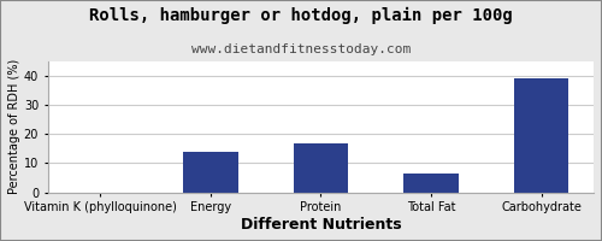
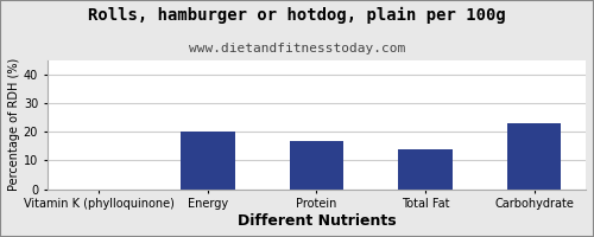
Energy: 14.0 -> 20.0
Total Fat: 6.5 -> 14.0
Carbohydrate: 39.0 -> 23.0
